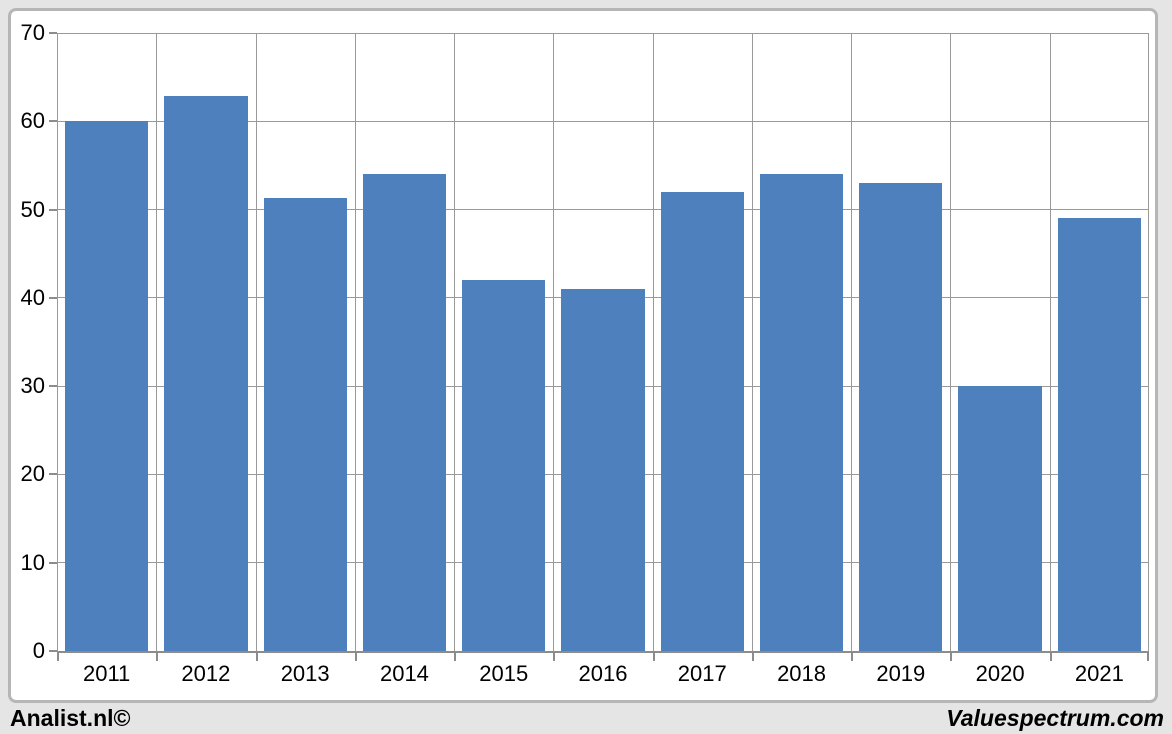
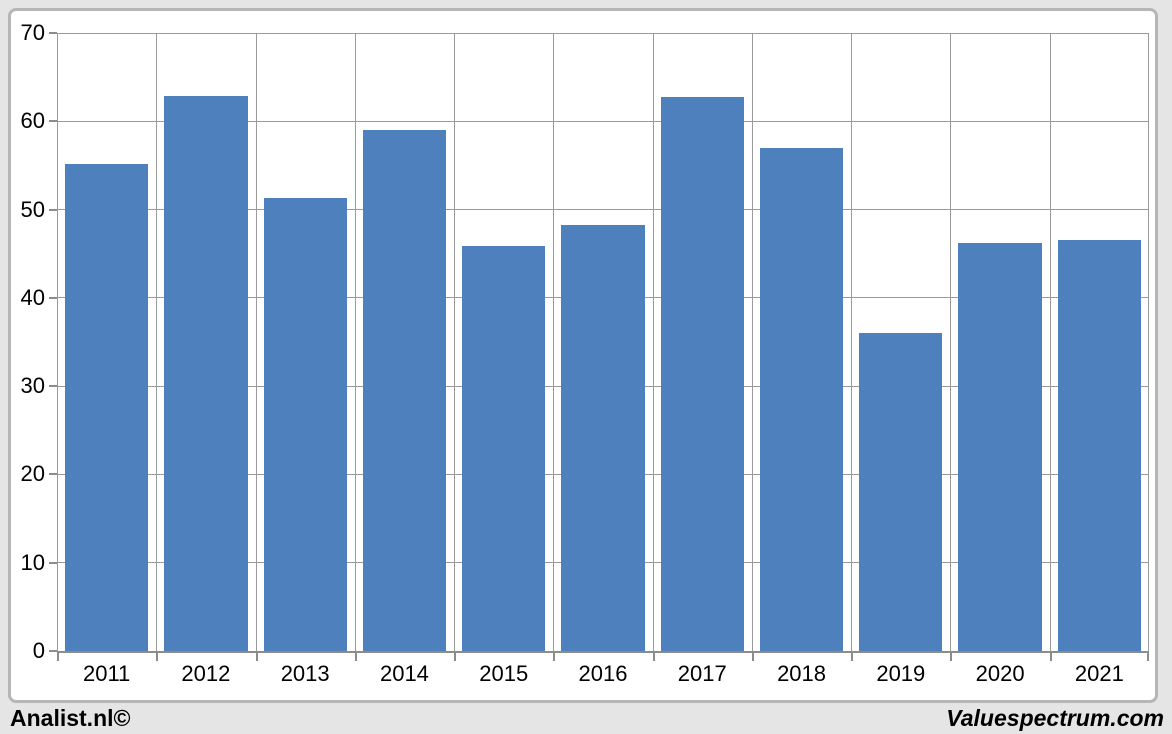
2011: 60 -> 55
2014: 54 -> 59
2015: 42 -> 46
2016: 41 -> 48
2017: 52 -> 63
2018: 54 -> 57
2019: 53 -> 36
2020: 30 -> 46
2021: 49 -> 46
